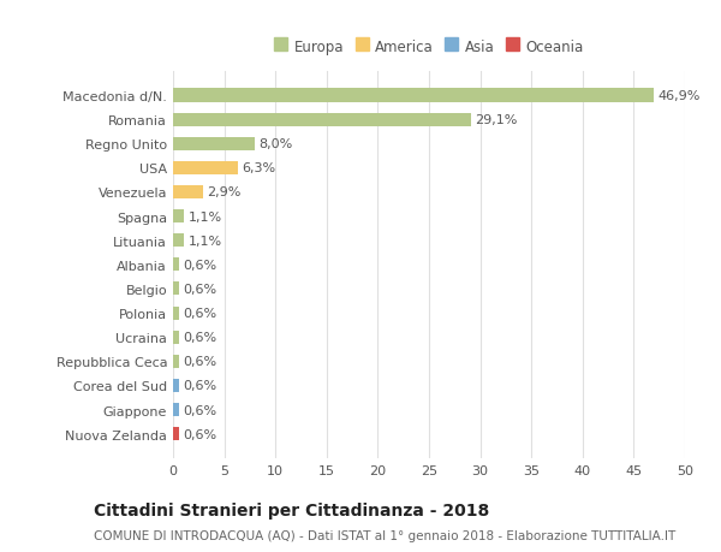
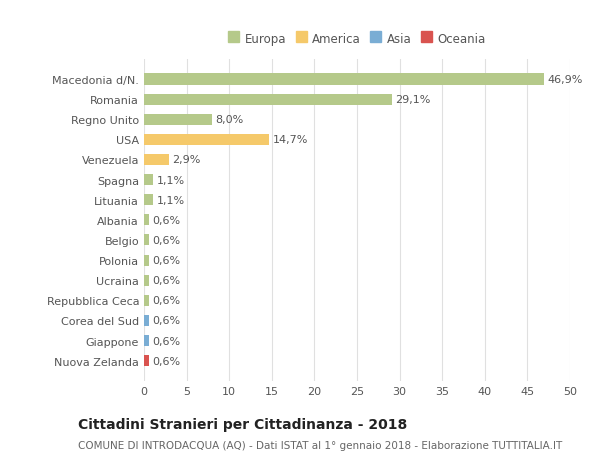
USA: 6,3% -> 14,7%
